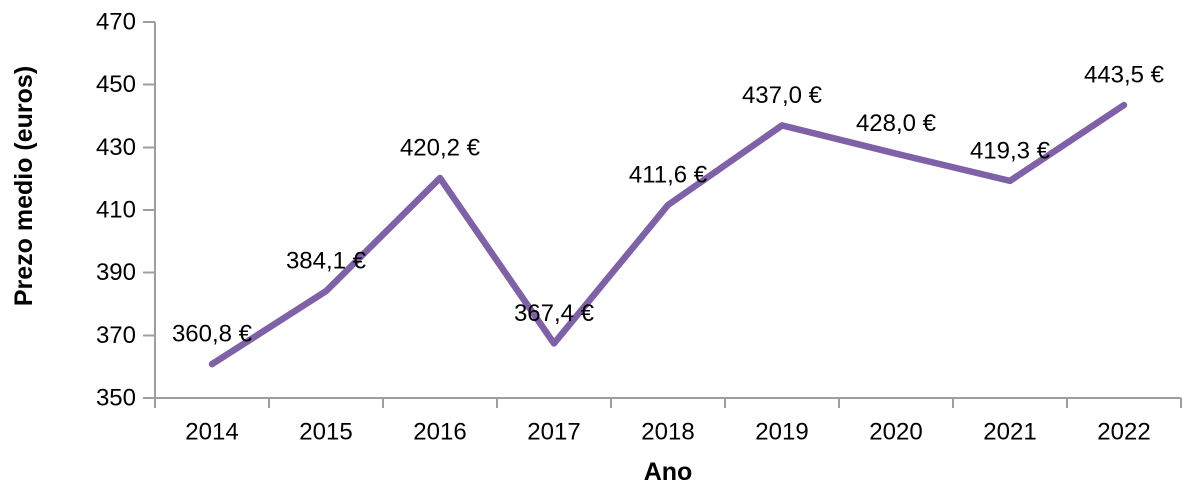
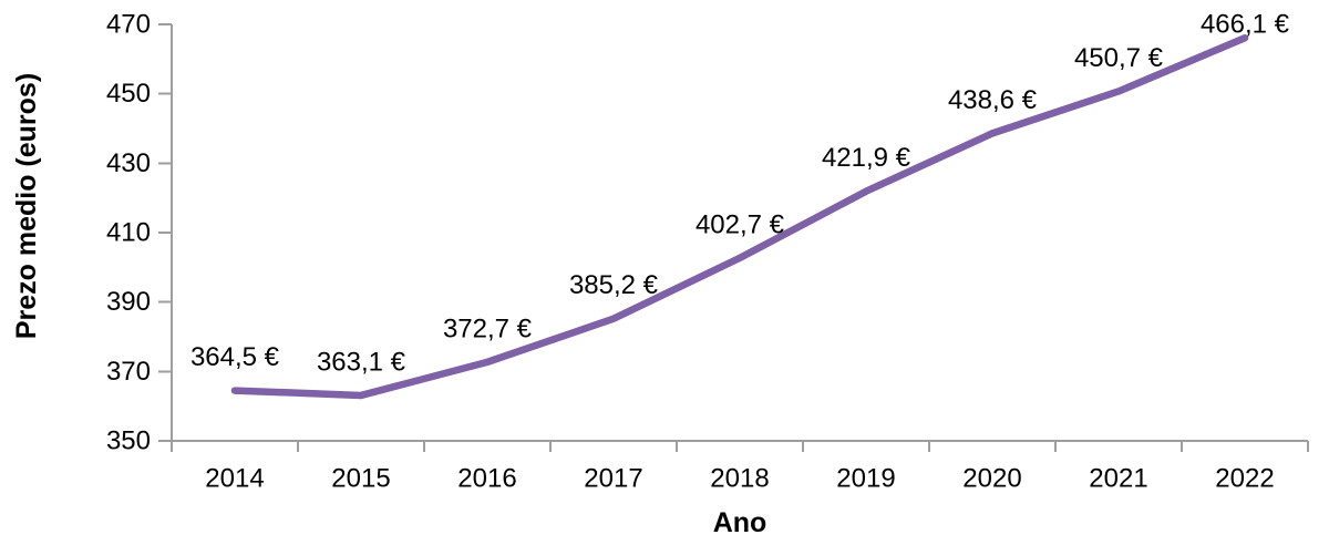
2014: 360,8 -> 364,5
2015: 384,1 -> 363,1
2016: 420,2 -> 372,7
2017: 367,4 -> 385,2
2018: 411,6 -> 402,7
2019: 437,0 -> 421,9
2020: 428,0 -> 438,6
2021: 419,3 -> 450,7
2022: 443,5 -> 466,1
